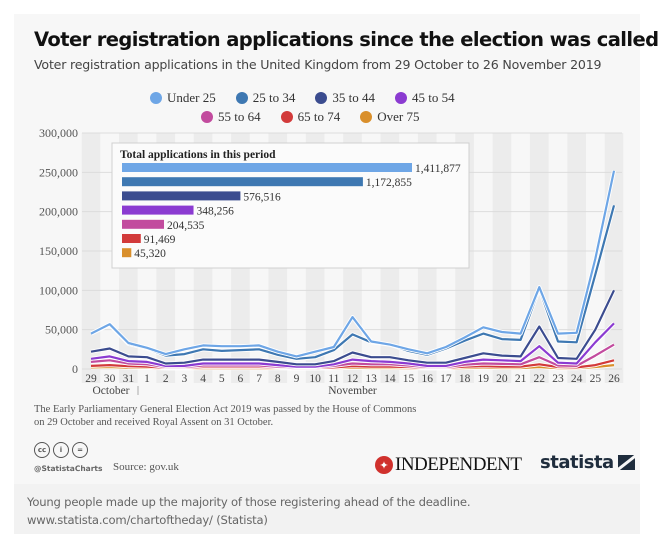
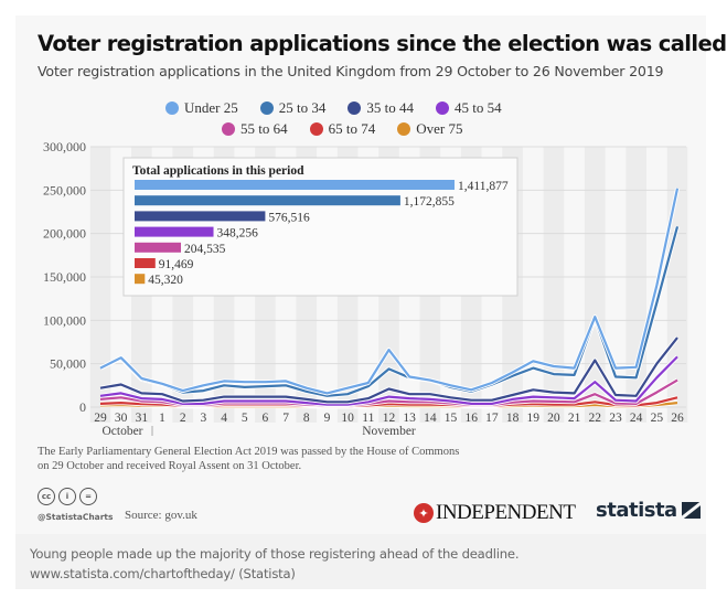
35 to 44/26: 100000 -> 80000
